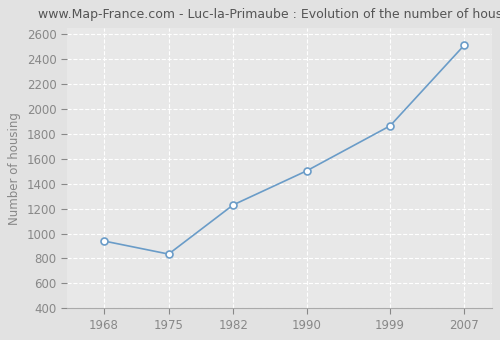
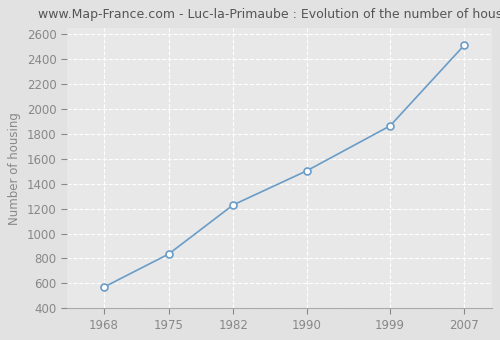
1968: 940 -> 570
